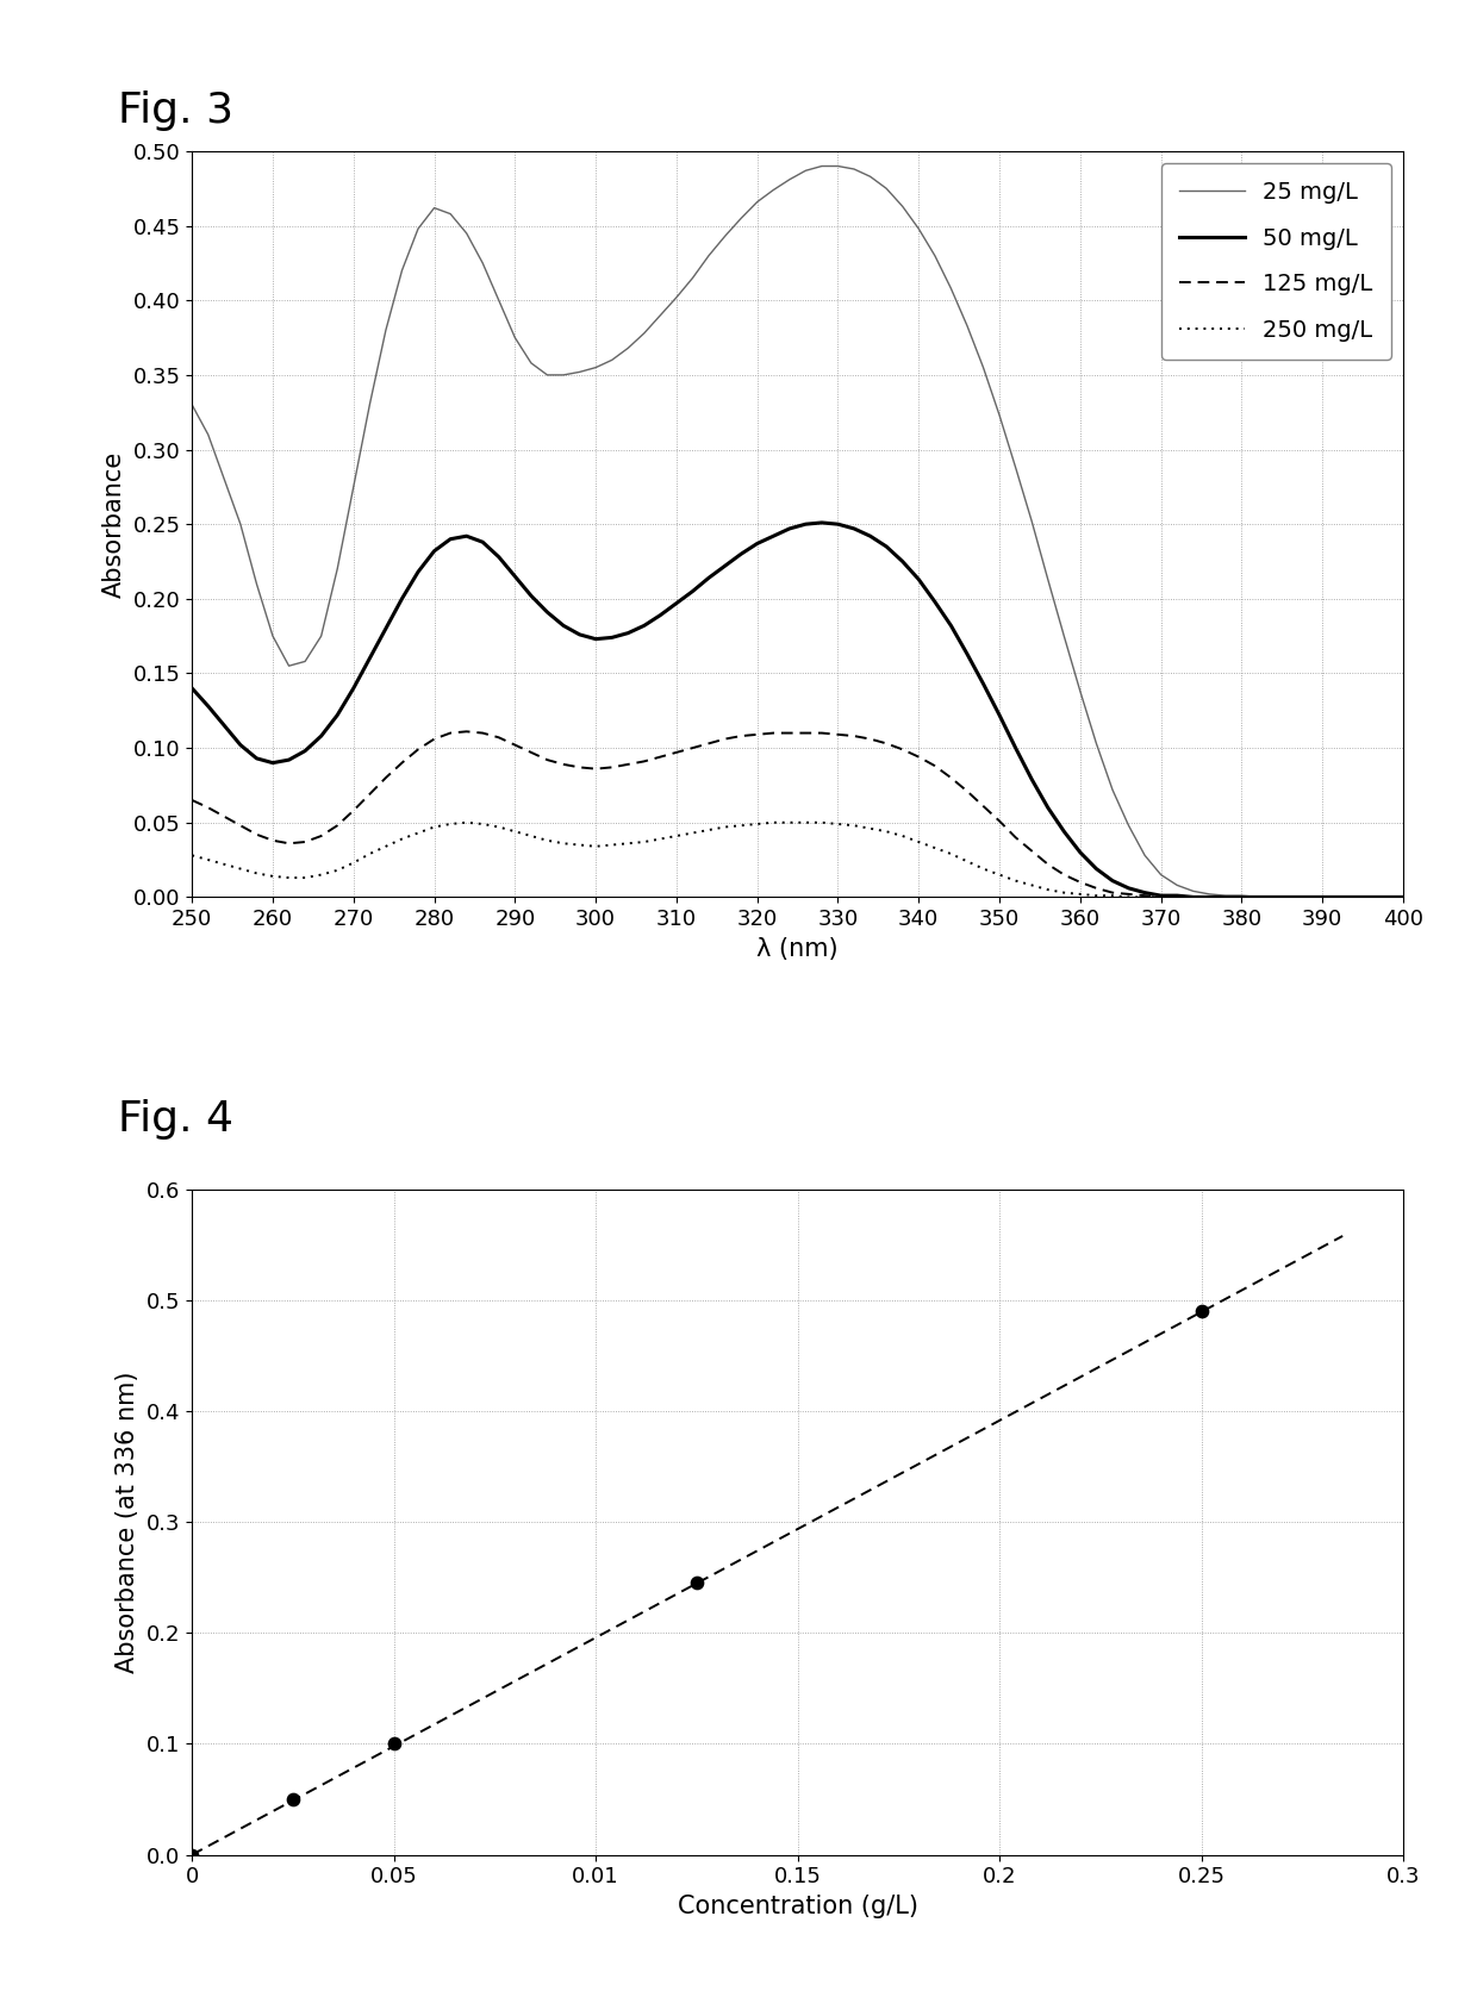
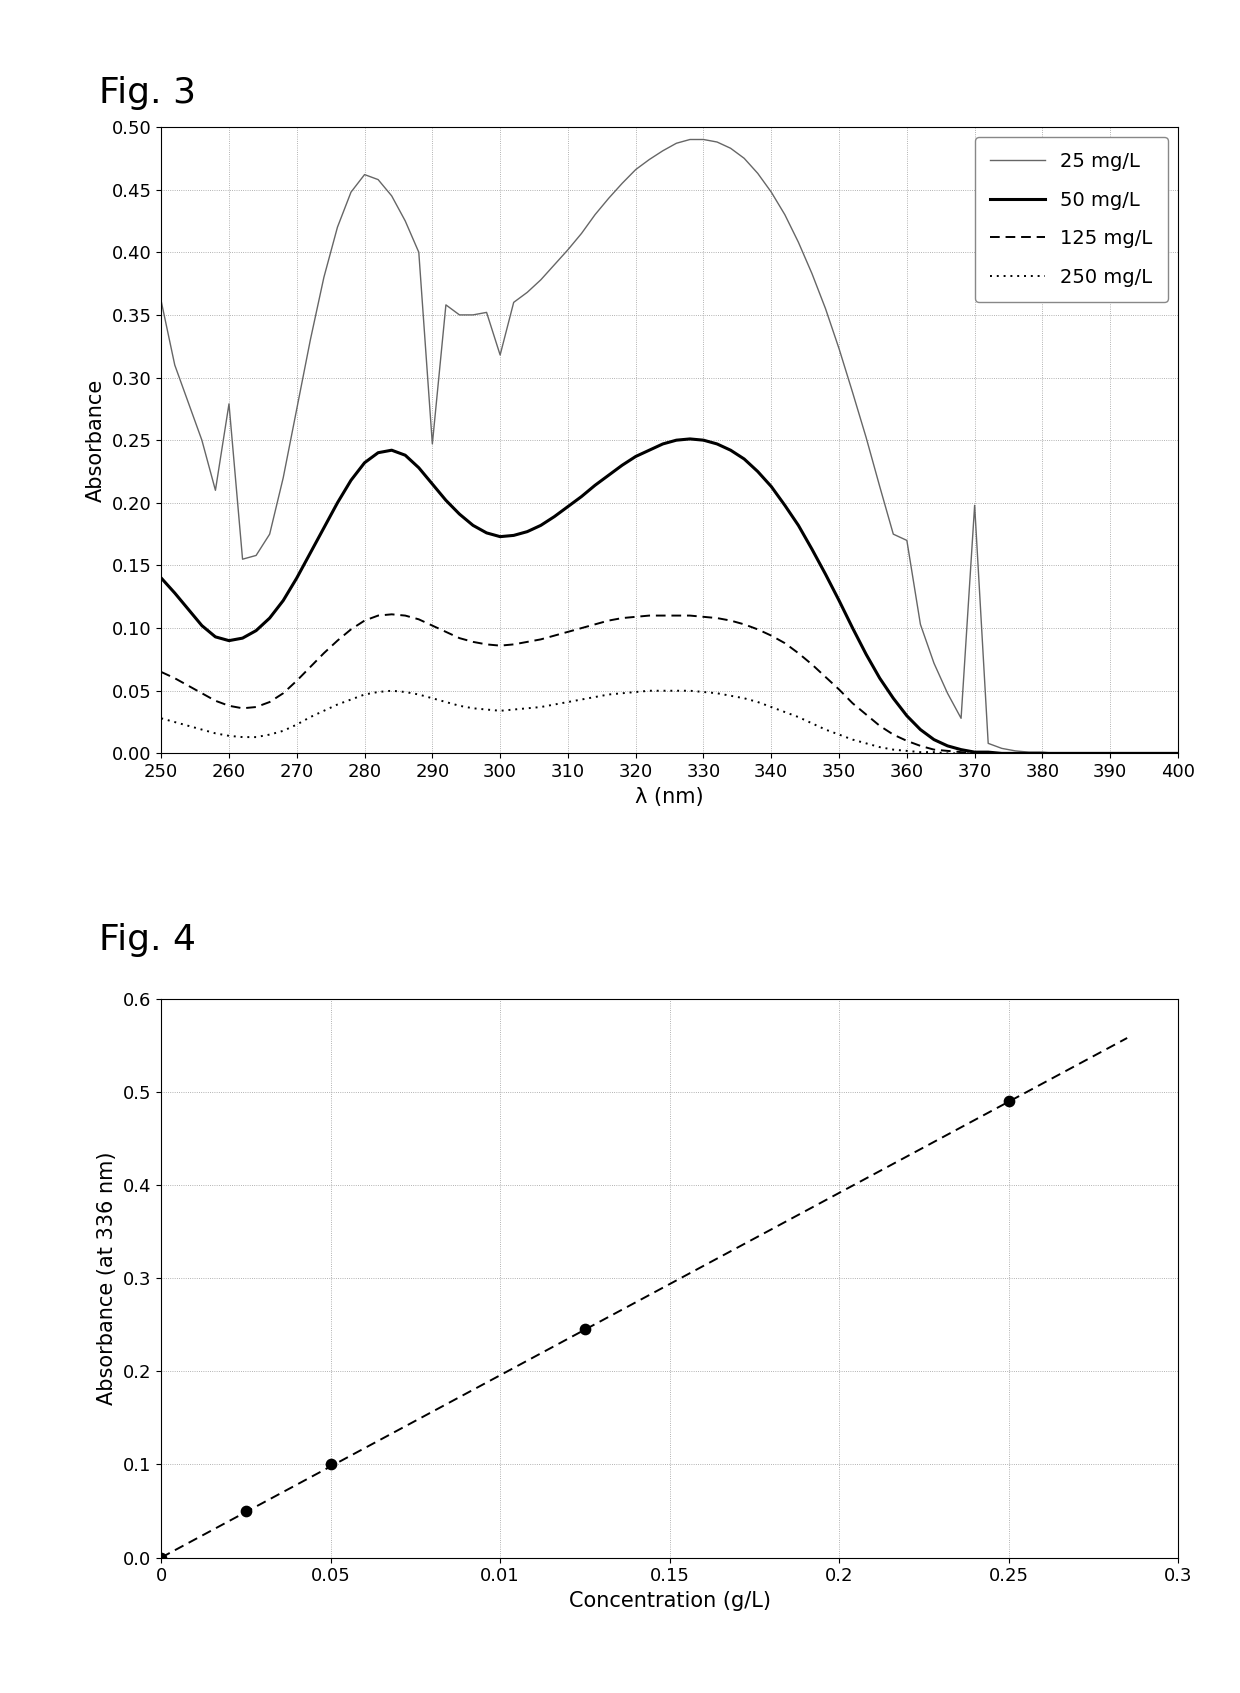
25 mg/L/250: 0.330 -> 0.361
25 mg/L/260: 0.175 -> 0.279
25 mg/L/290: 0.375 -> 0.247
25 mg/L/300: 0.355 -> 0.318
25 mg/L/360: 0.138 -> 0.170
25 mg/L/370: 0.015 -> 0.198
